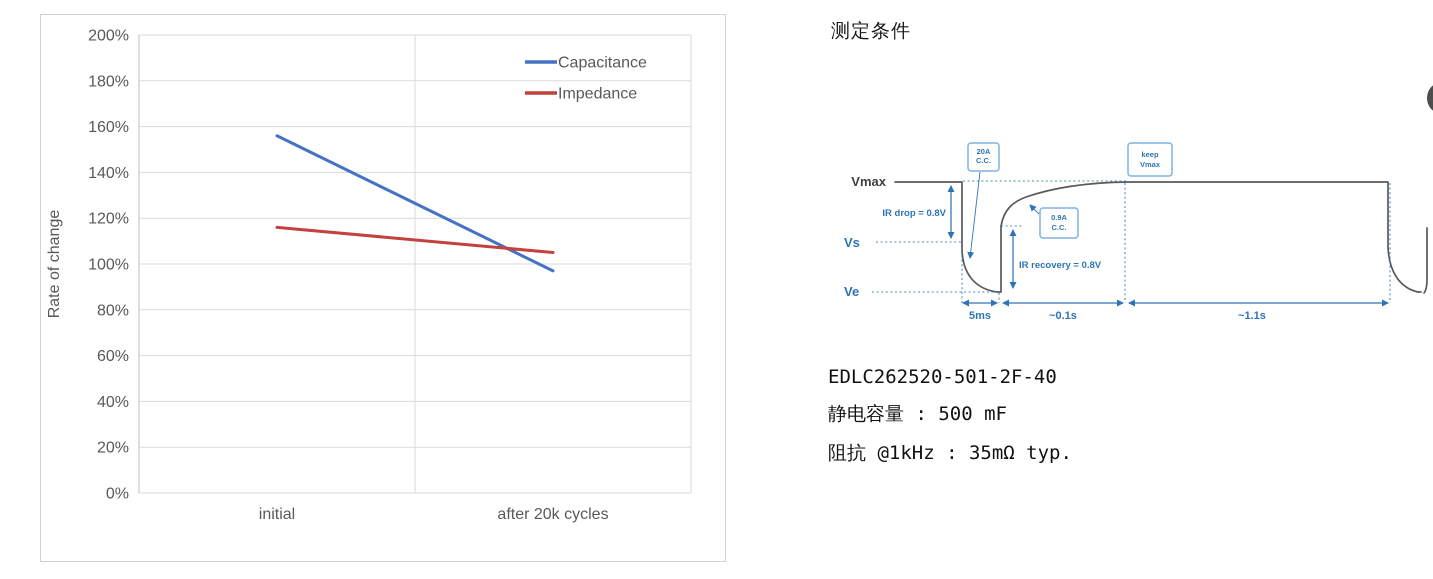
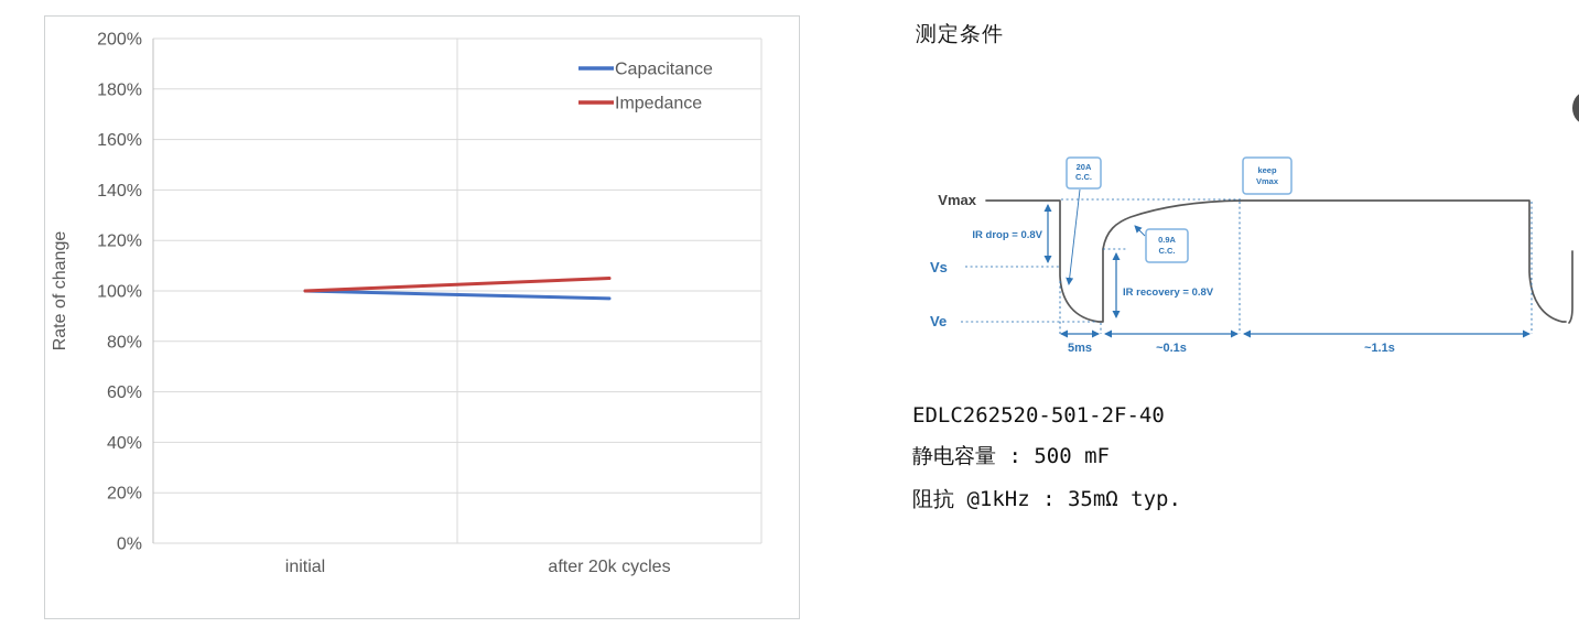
Capacitance/initial: 156% -> 100%
Impedance/initial: 116% -> 100%
